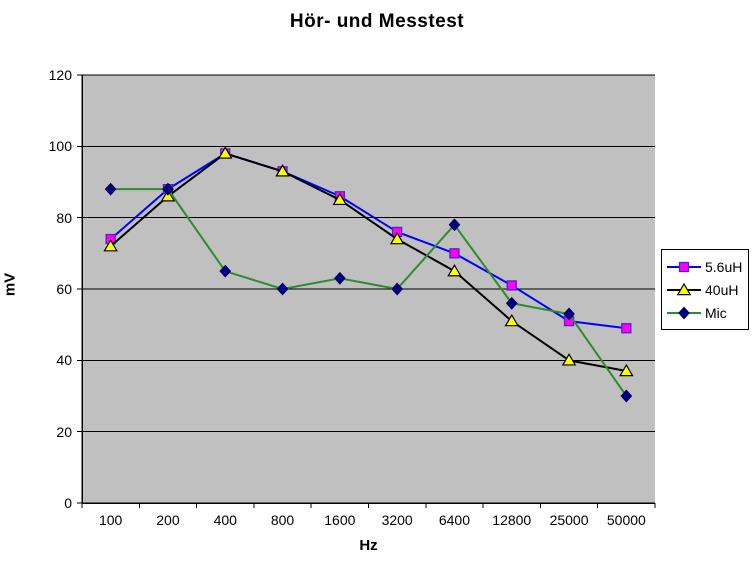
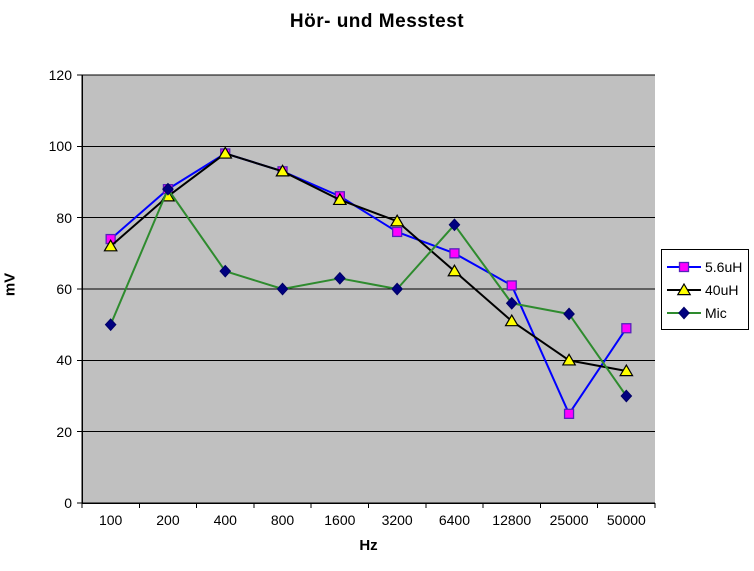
Mic/100: 88 -> 50
40uH/3200: 74 -> 79
5.6uH/25000: 51 -> 25
